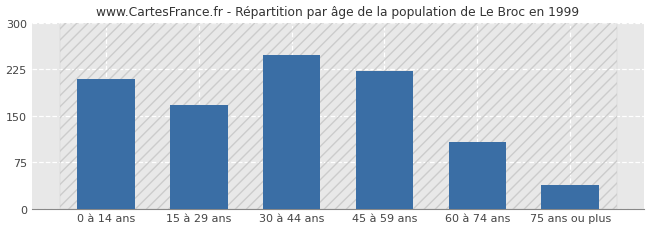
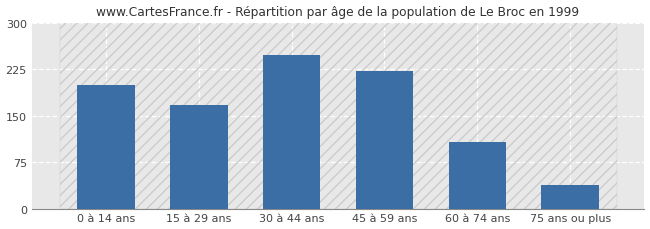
0 à 14 ans: 210 -> 200
